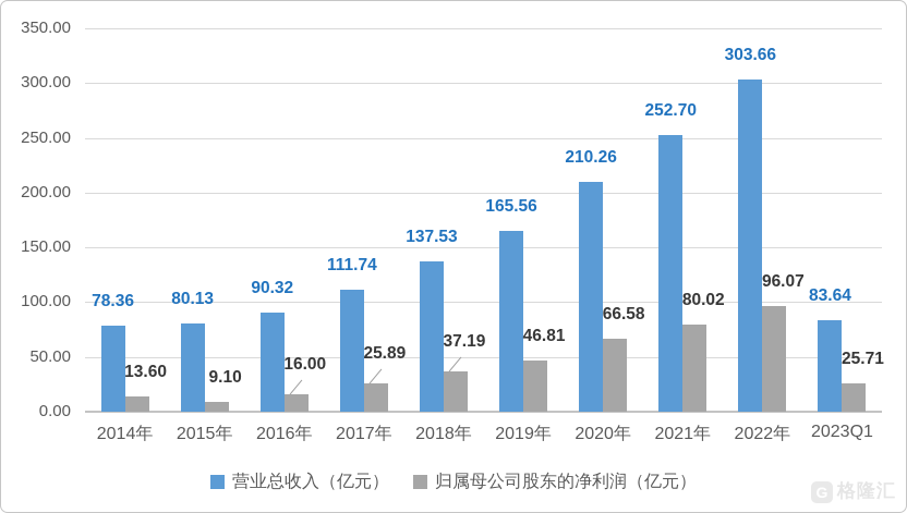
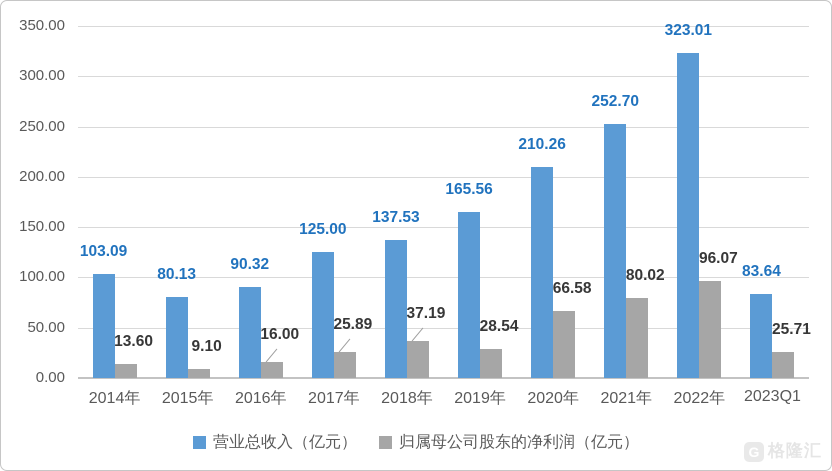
营业总收入（亿元）/2014年: 78.36 -> 103.09
营业总收入（亿元）/2017年: 111.74 -> 125.00
归属母公司股东的净利润（亿元）/2019年: 46.81 -> 28.54
营业总收入（亿元）/2022年: 303.66 -> 323.01
